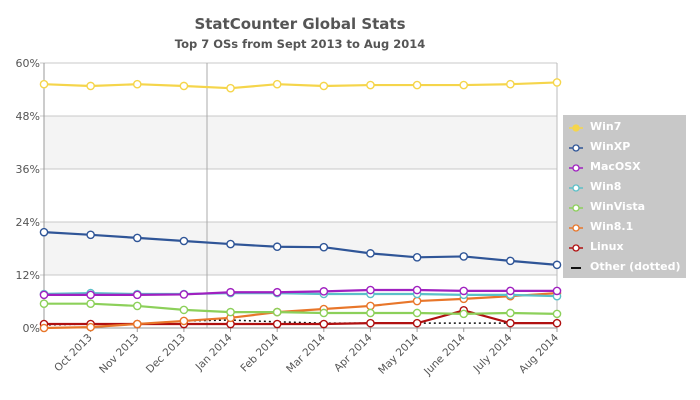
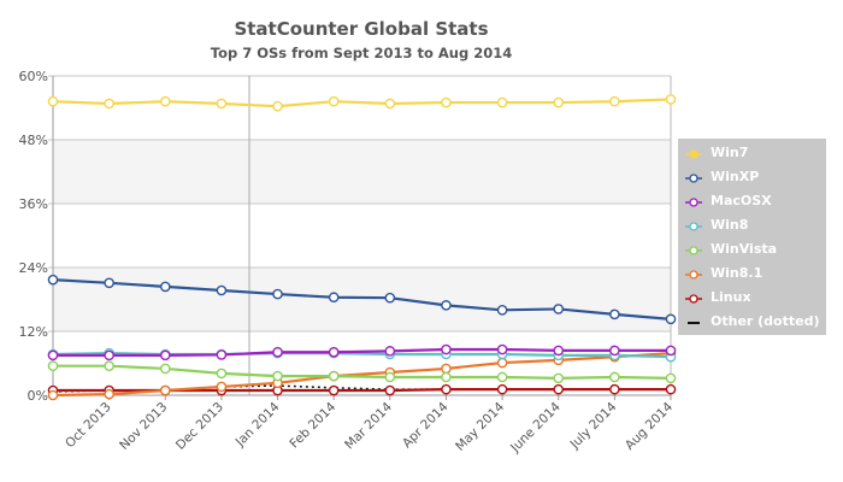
Linux/June 2014: 4% -> 1%
